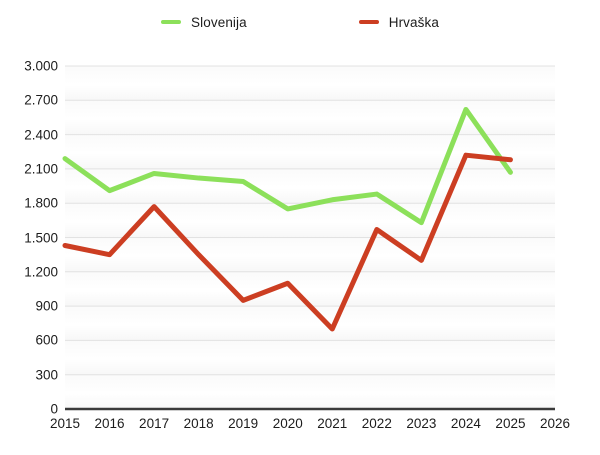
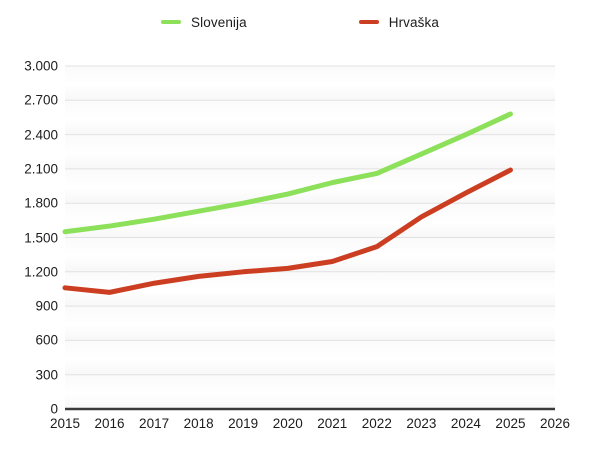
Slovenija/2015: 2190 -> 1550
Hrvaška/2015: 1430 -> 1060
Slovenija/2016: 1910 -> 1600
Hrvaška/2016: 1350 -> 1020
Slovenija/2017: 2060 -> 1660
Hrvaška/2017: 1770 -> 1100
Slovenija/2018: 2020 -> 1730
Hrvaška/2018: 1350 -> 1160
Slovenija/2019: 1990 -> 1800
Hrvaška/2019: 950 -> 1200
Slovenija/2020: 1750 -> 1880
Hrvaška/2020: 1100 -> 1230
Slovenija/2021: 1830 -> 1980
Hrvaška/2021: 700 -> 1290
Slovenija/2022: 1880 -> 2060
Hrvaška/2022: 1570 -> 1420
Slovenija/2023: 1630 -> 2230
Hrvaška/2023: 1300 -> 1680
Slovenija/2024: 2620 -> 2400
Hrvaška/2024: 2220 -> 1890
Slovenija/2025: 2070 -> 2580
Hrvaška/2025: 2180 -> 2090
